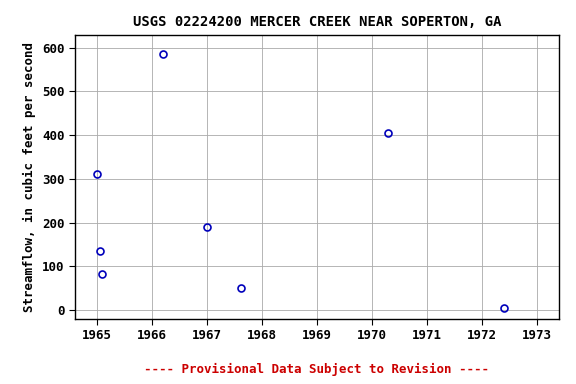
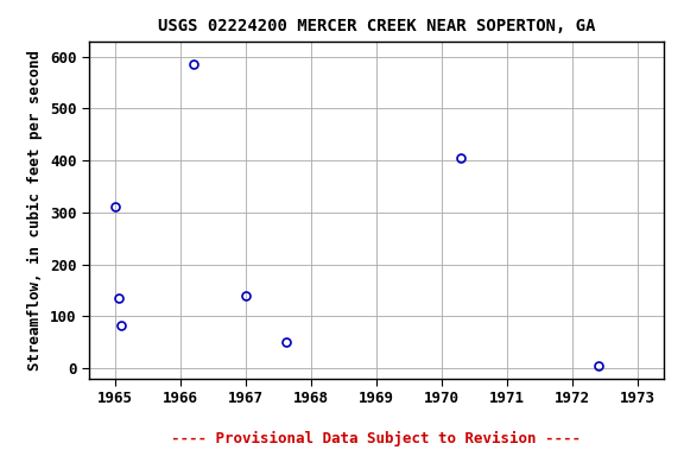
1967: 190 -> 140
